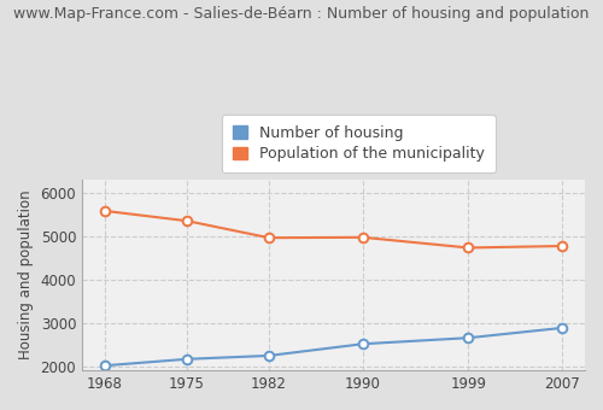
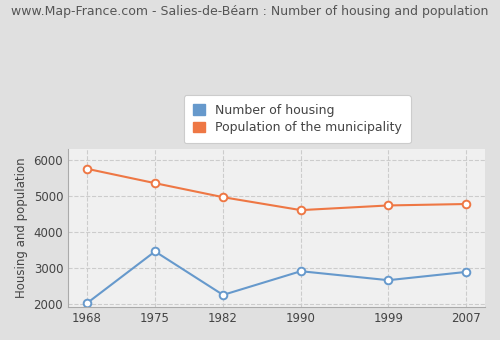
Population of the municipality/1968: 5580 -> 5750
Number of housing/1975: 2160 -> 3450
Number of housing/1990: 2510 -> 2900
Population of the municipality/1990: 4970 -> 4600
